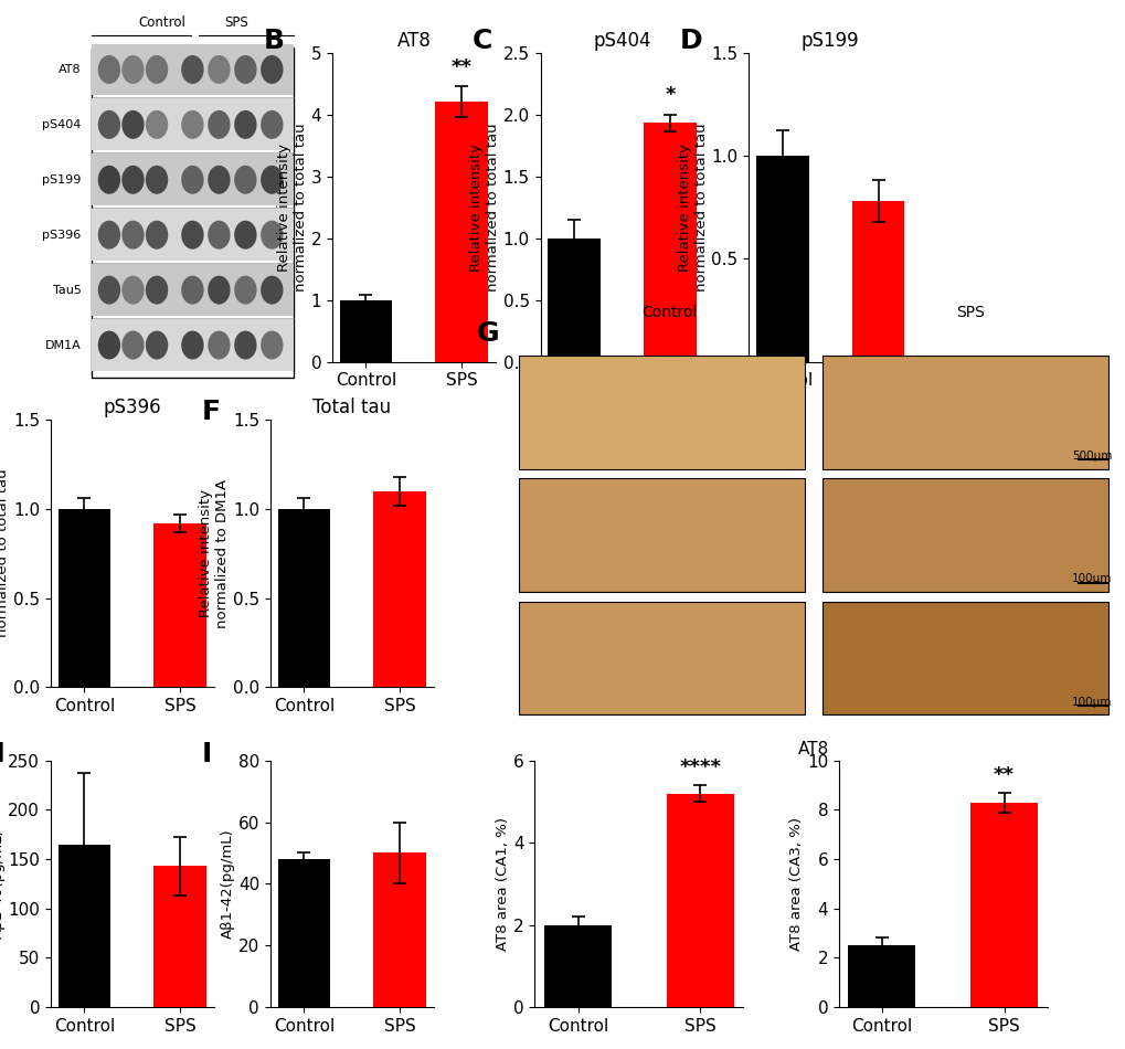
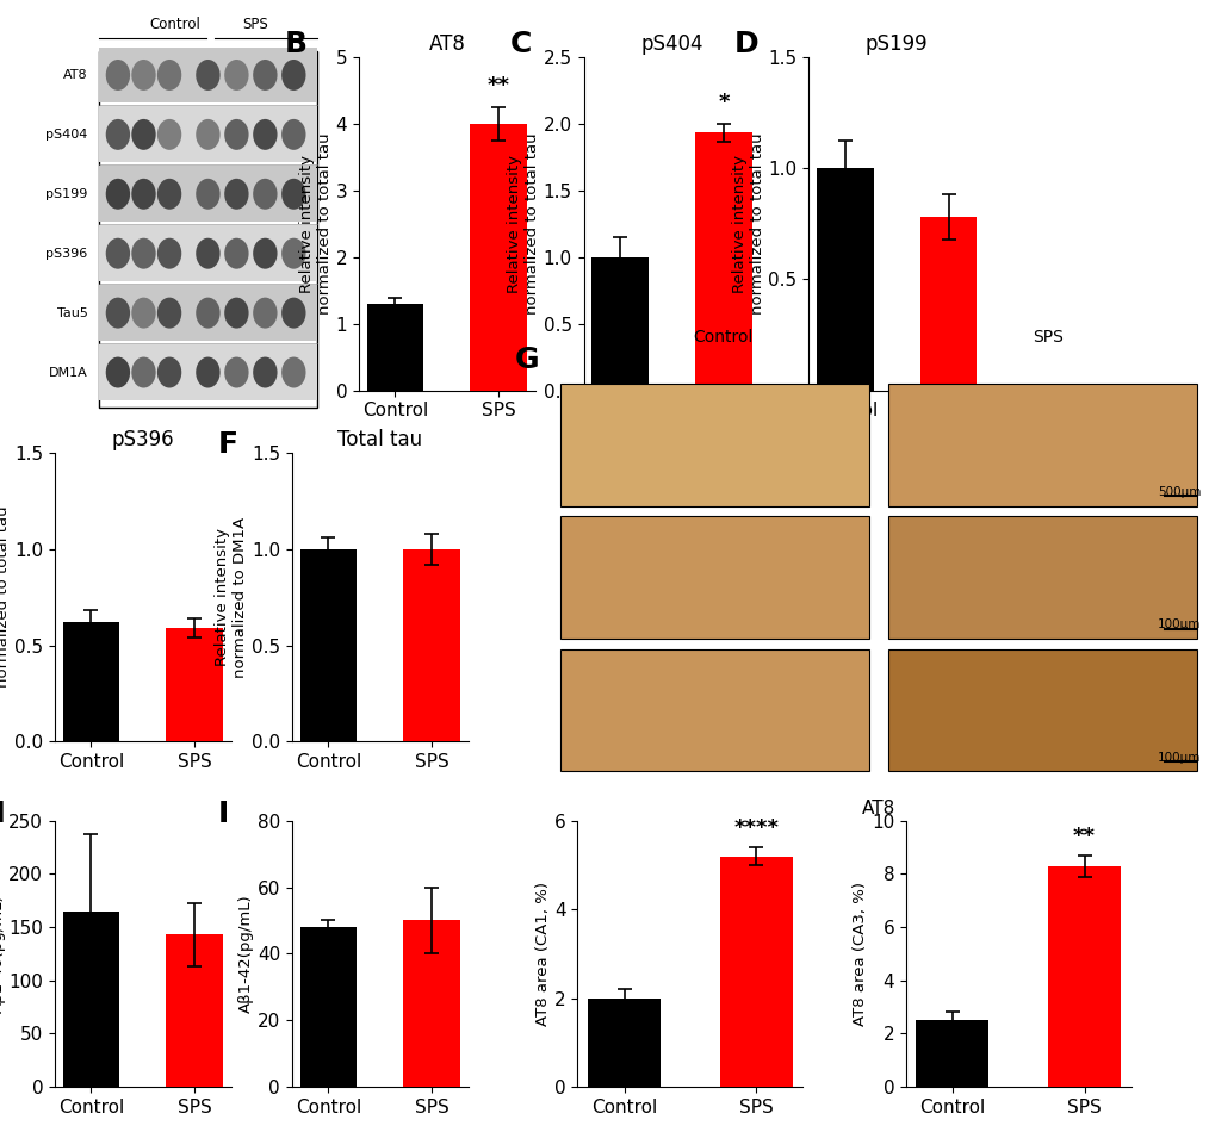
AT8/Control: 1.0 -> 1.3
AT8/SPS: 4.2 -> 4.0
pS396/Control: 1.00 -> 0.62
pS396/SPS: 0.92 -> 0.59
Total tau/SPS: 1.1 -> 1.0
